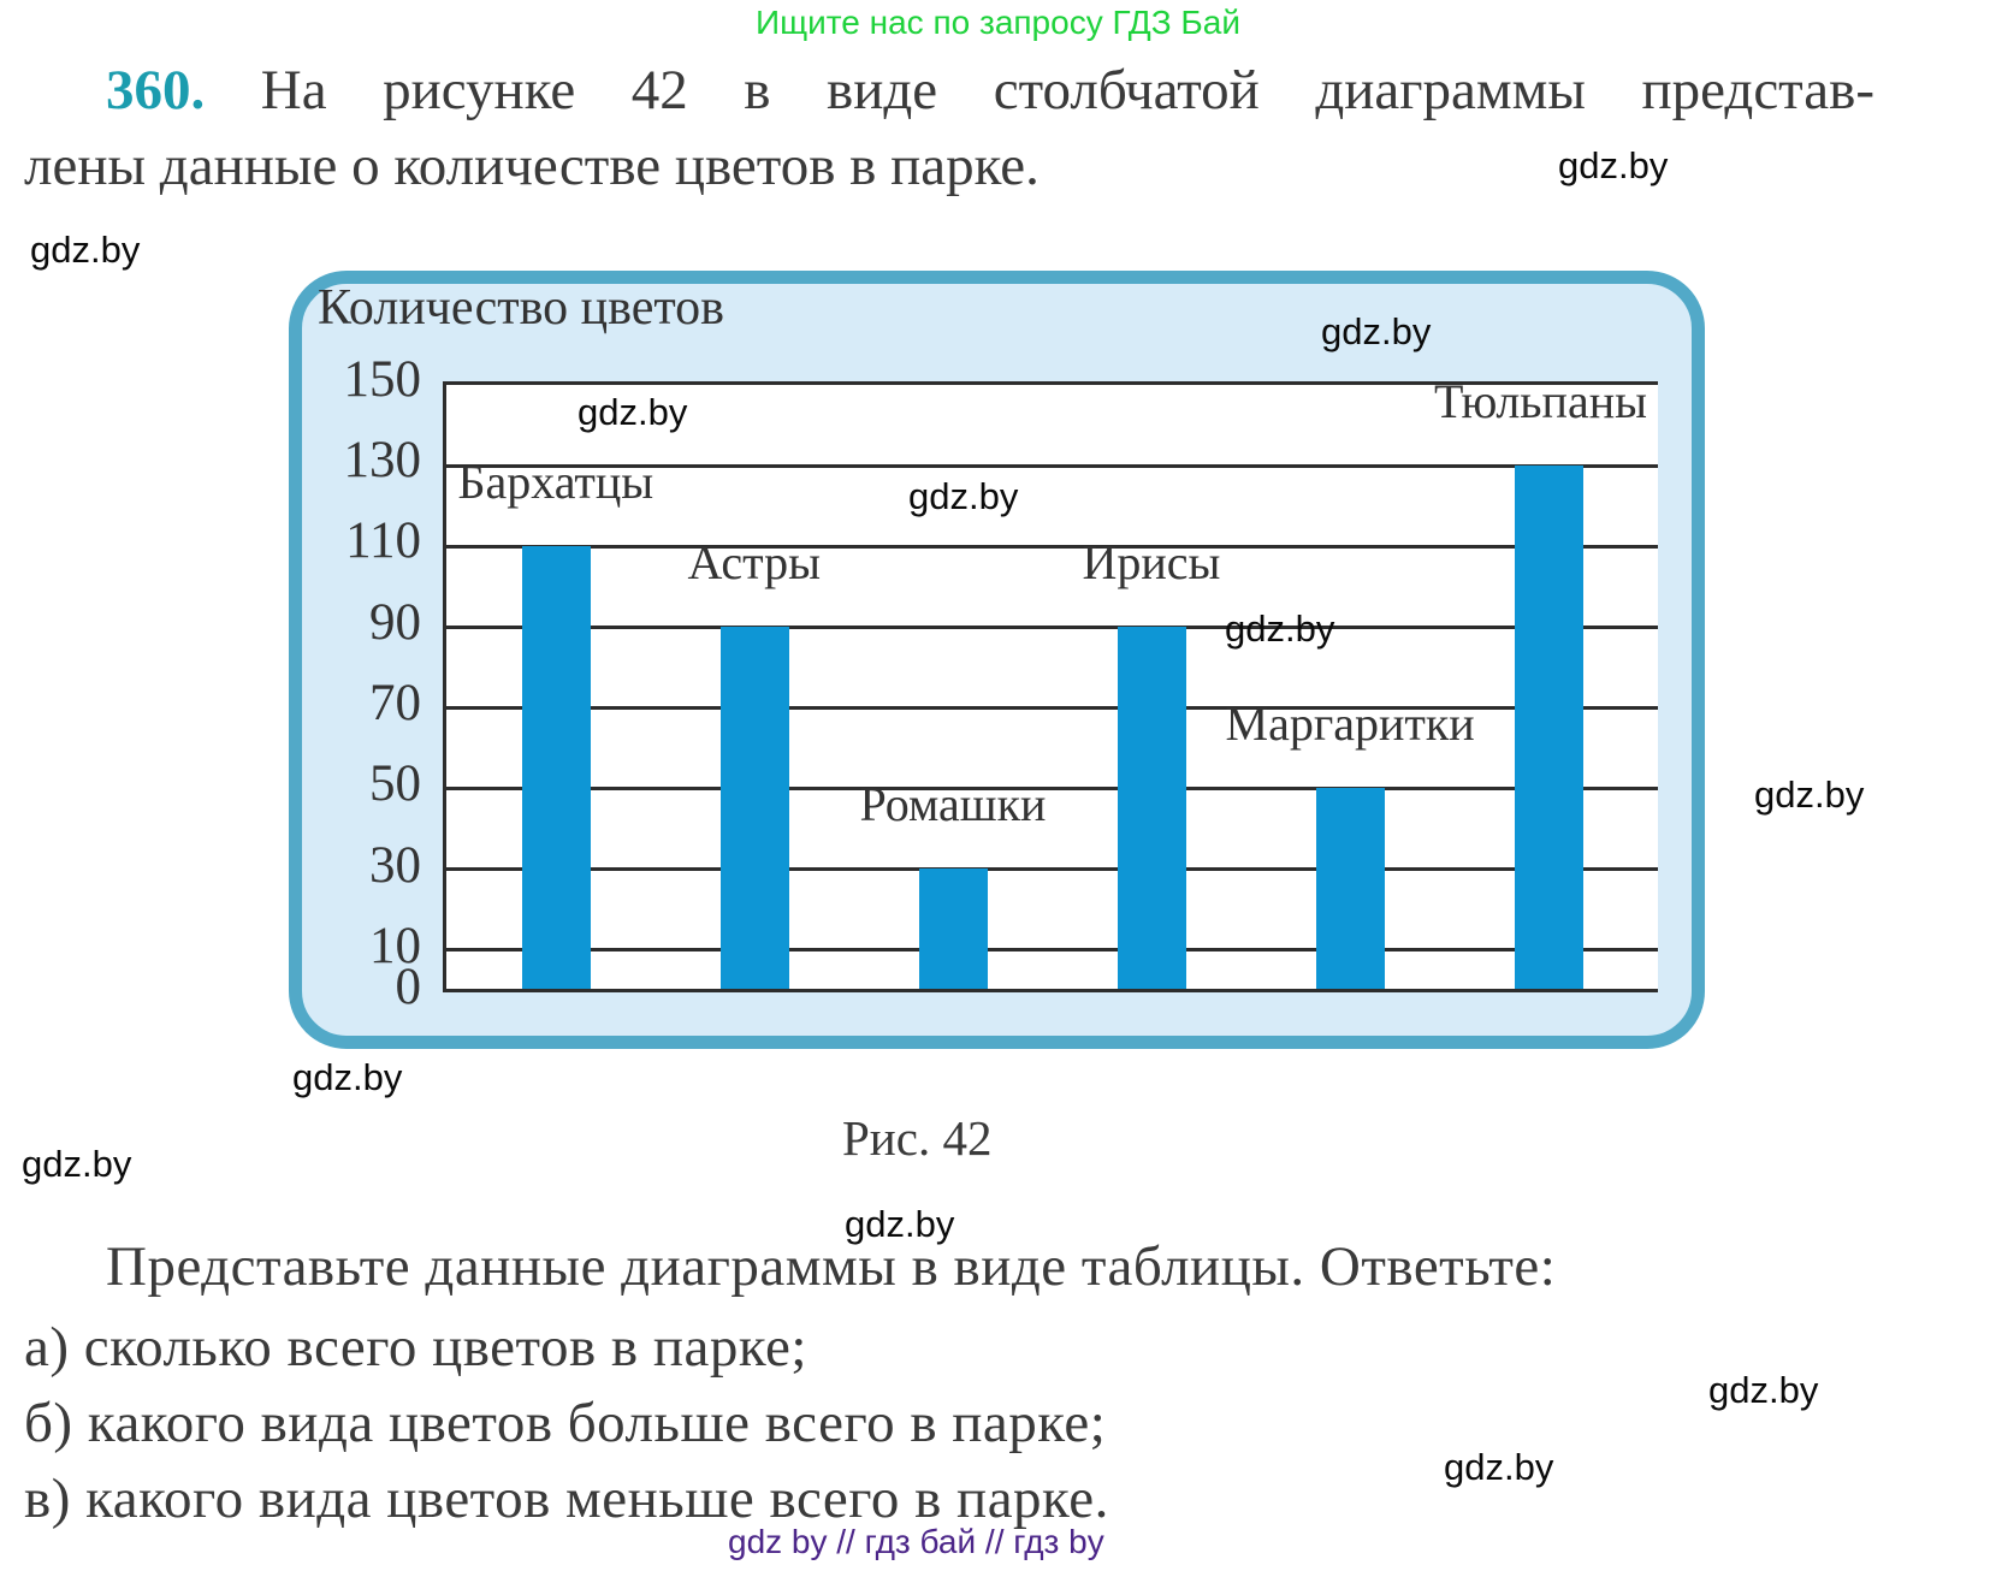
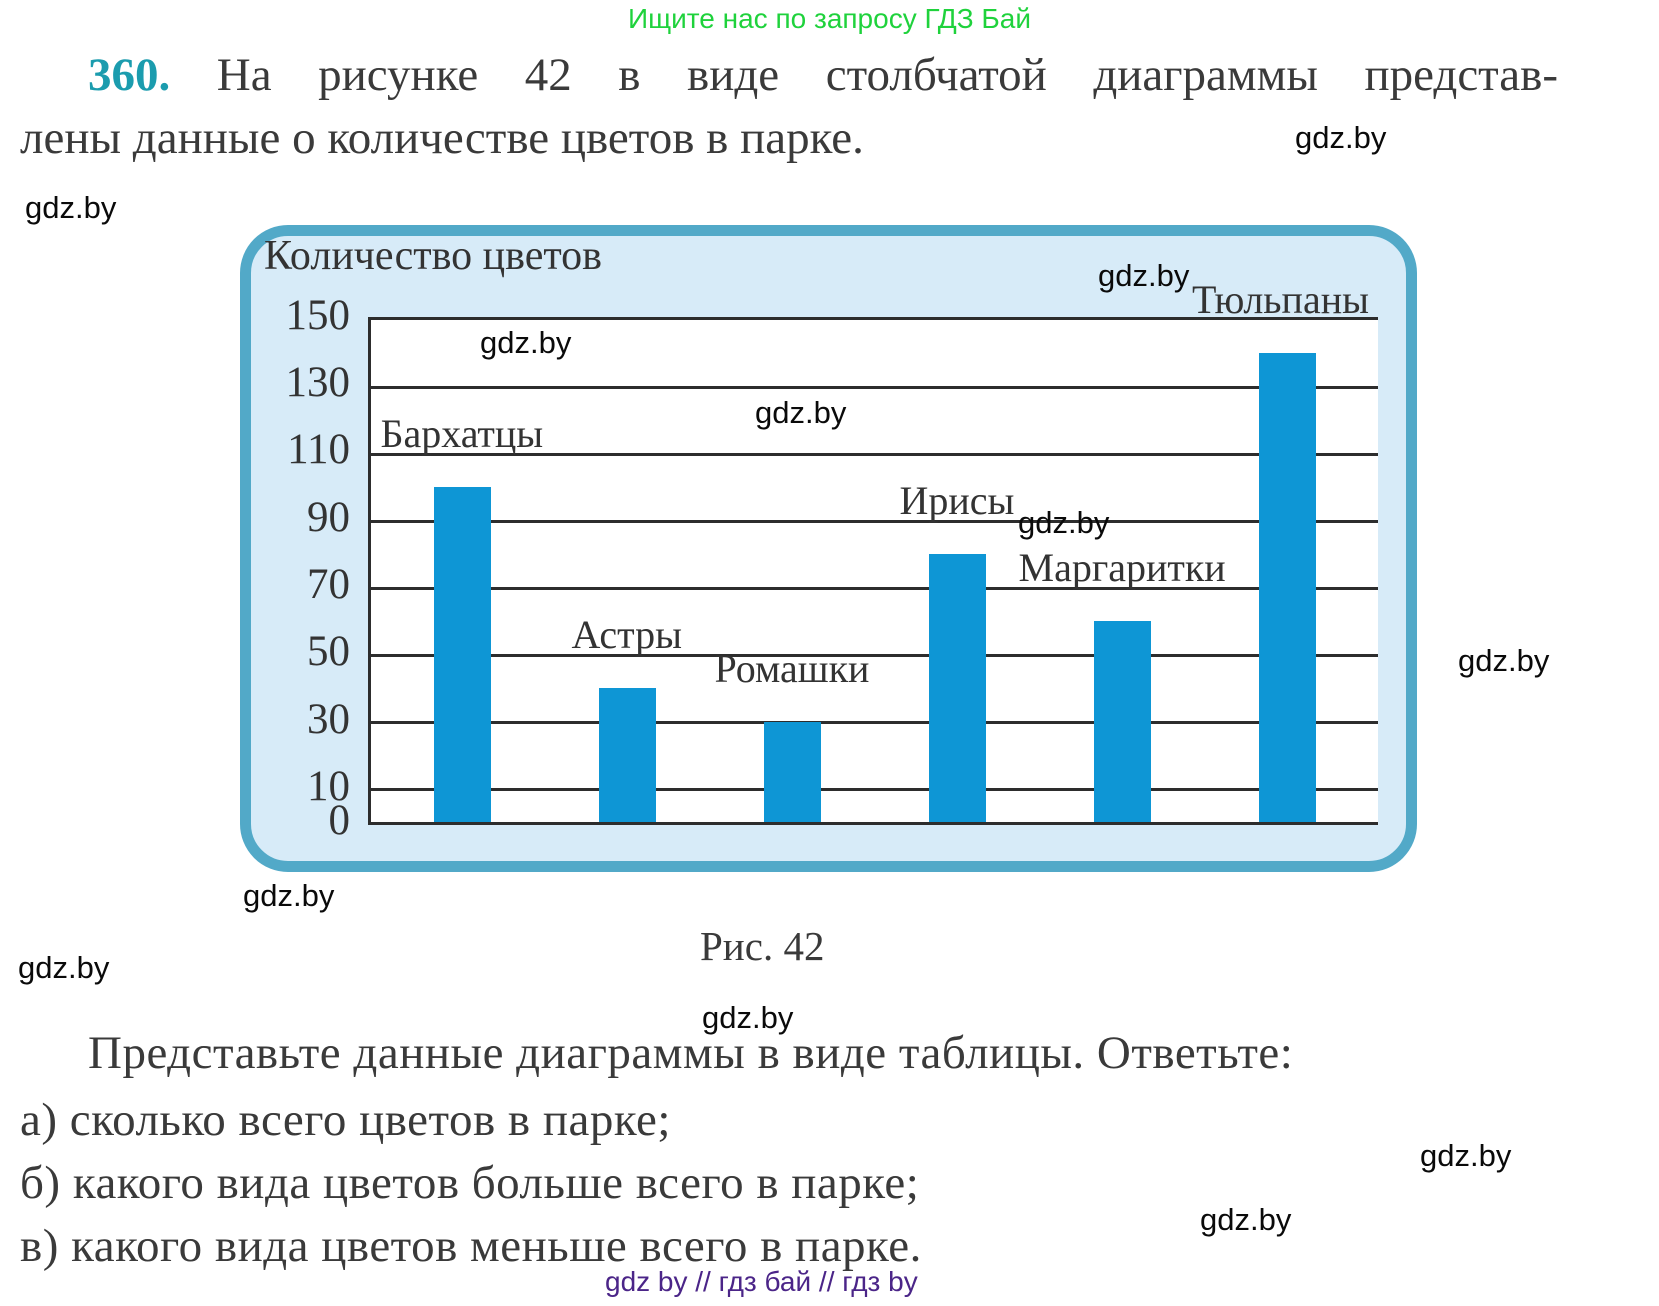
Бархатцы: 110 -> 100
Астры: 90 -> 40
Ирисы: 90 -> 80
Маргаритки: 50 -> 60
Тюльпаны: 130 -> 140
